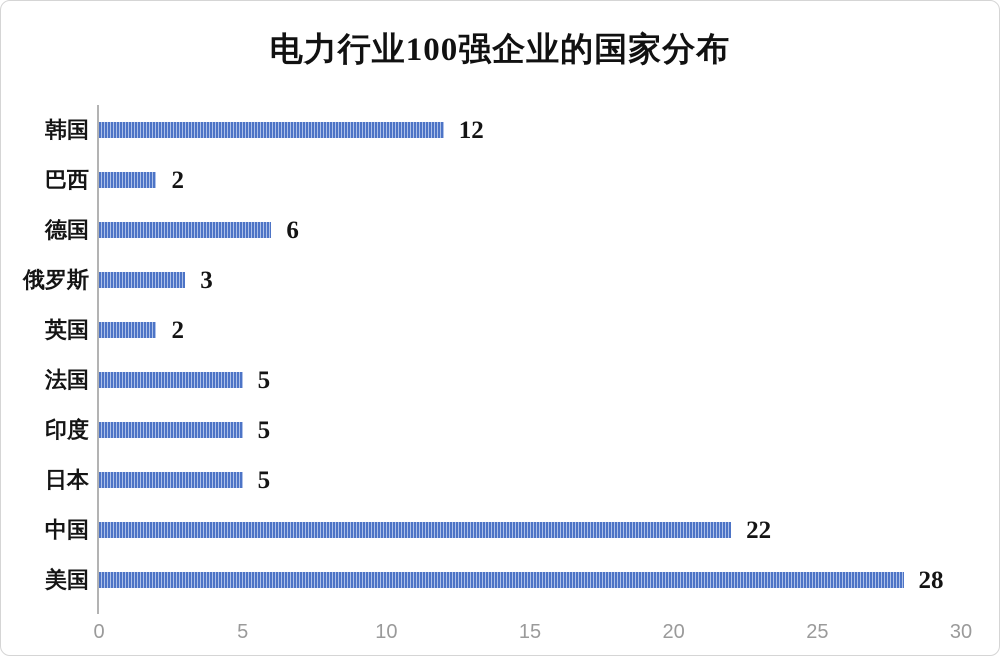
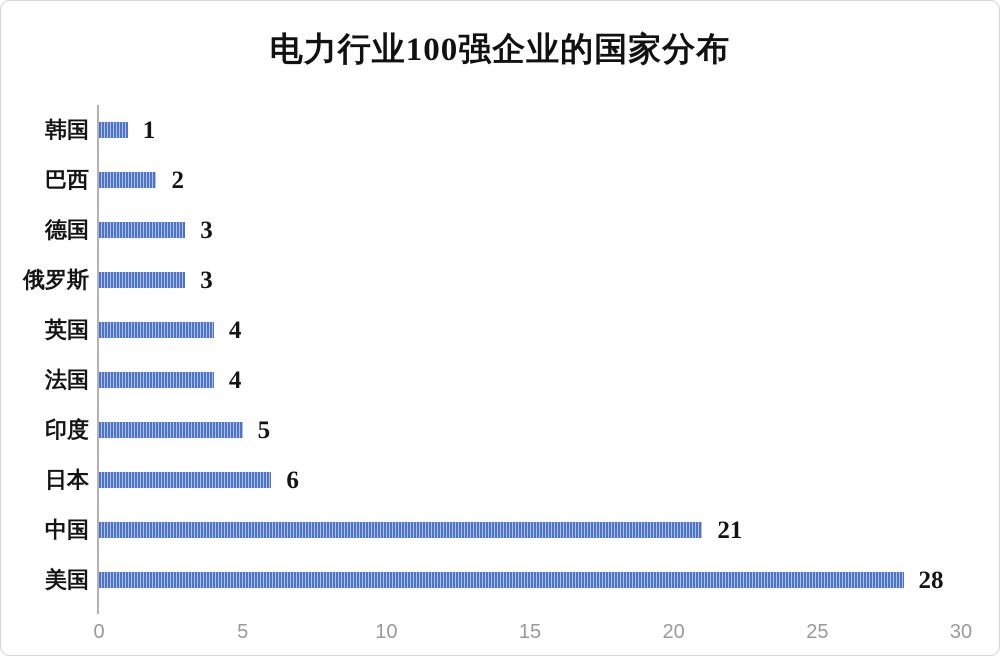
韩国: 12 -> 1
德国: 6 -> 3
英国: 2 -> 4
法国: 5 -> 4
日本: 5 -> 6
中国: 22 -> 21
